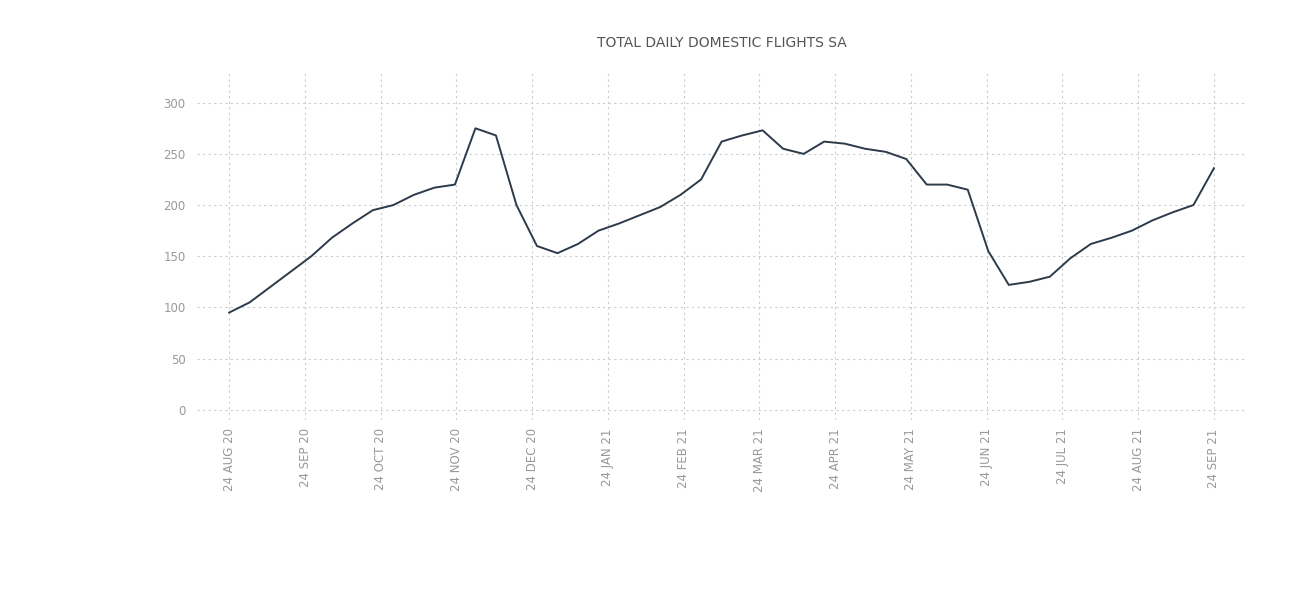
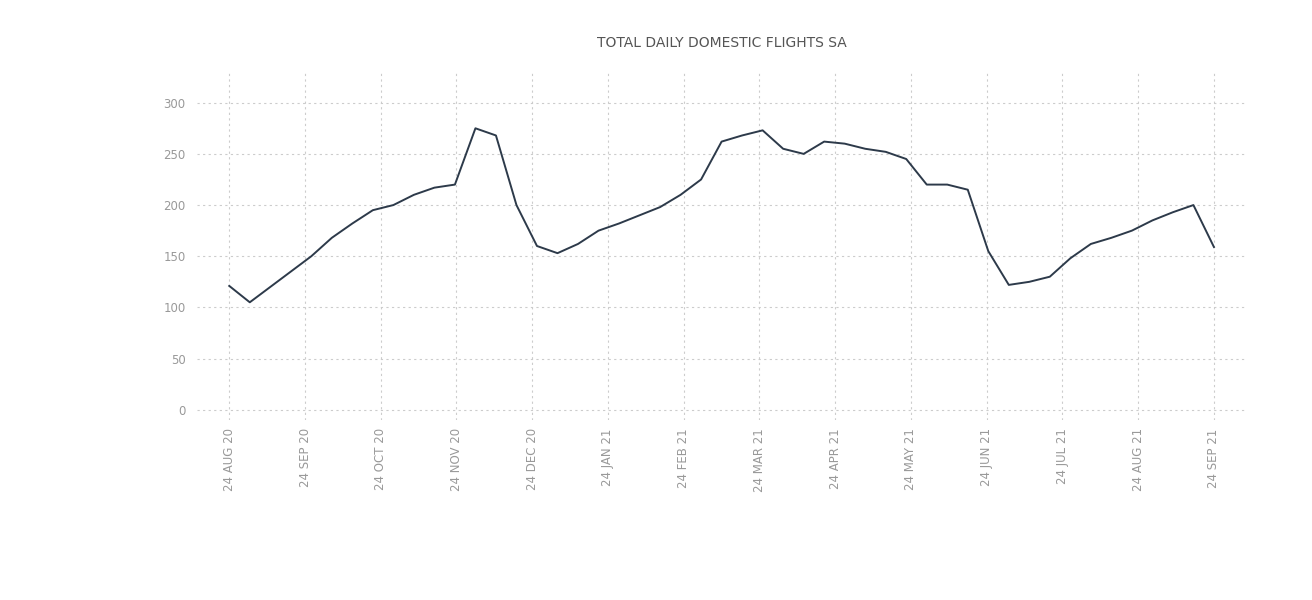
24 AUG 20: 95 -> 121
24 SEP 21: 236 -> 159
